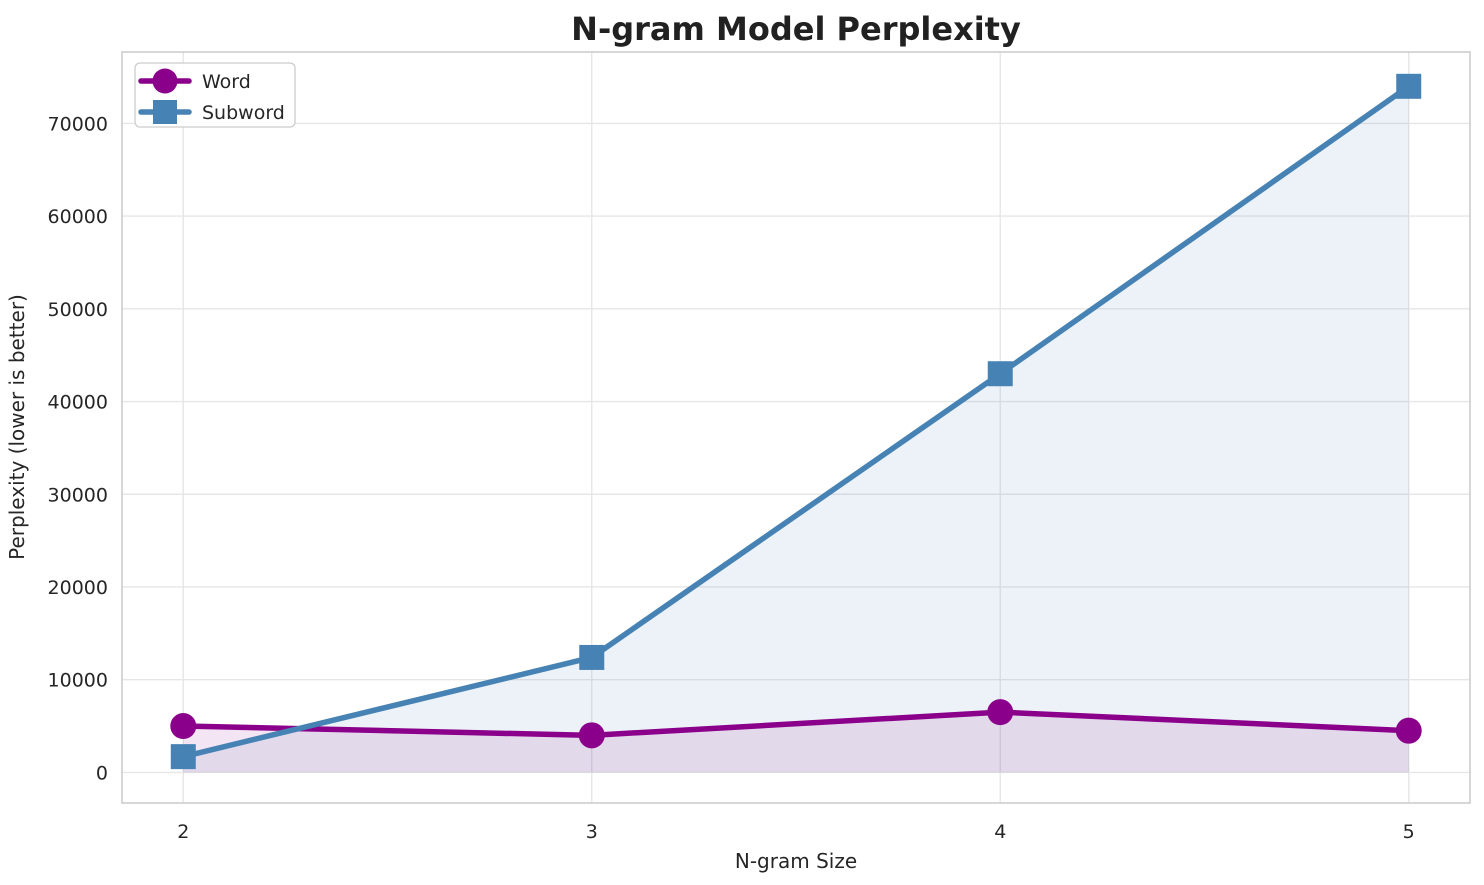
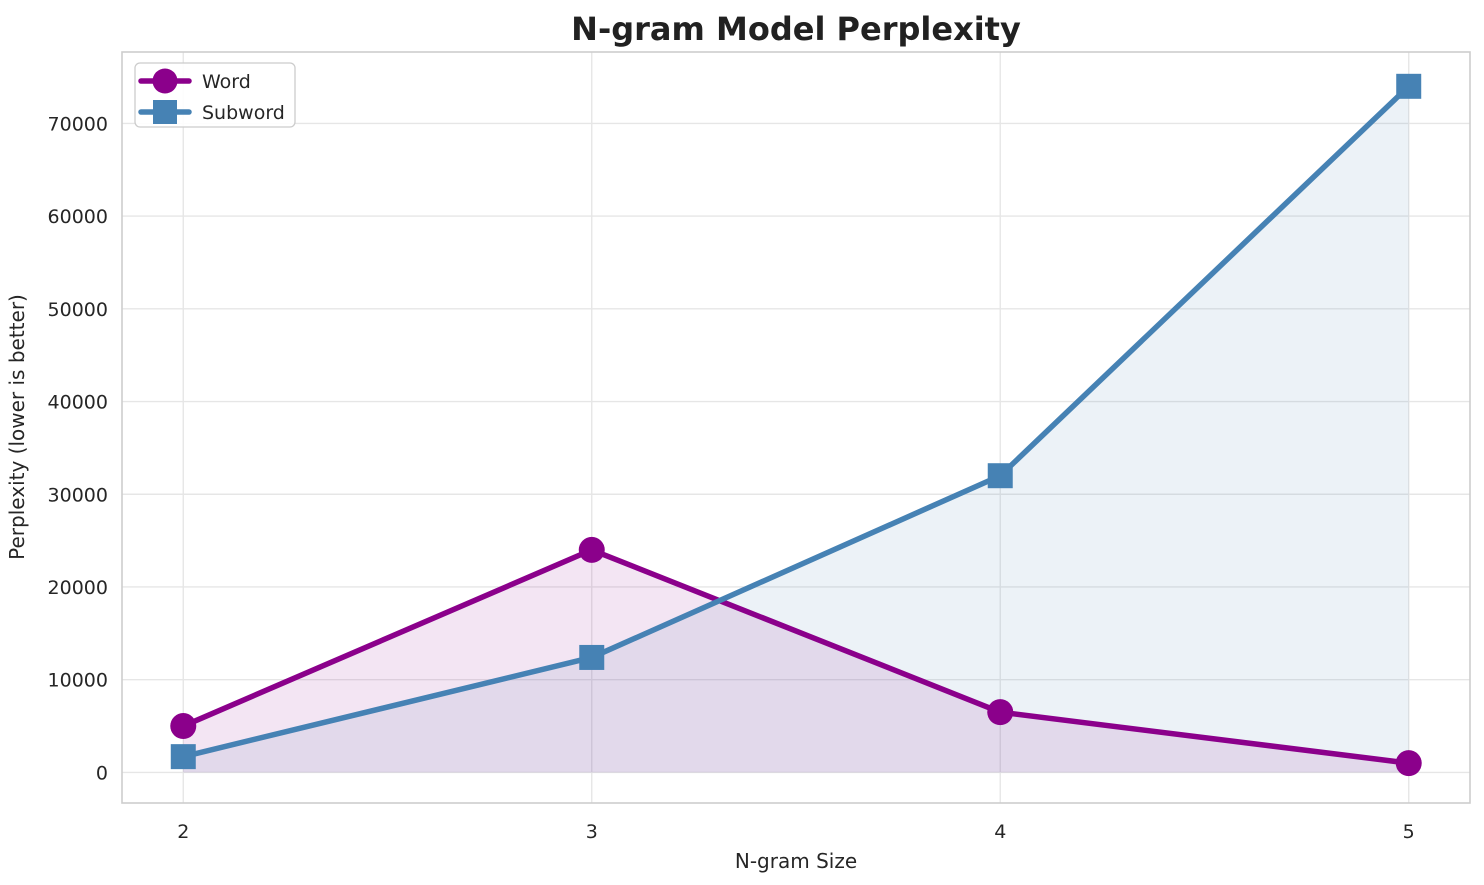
Word/3: 4000 -> 24000
Subword/4: 43000 -> 32000
Word/5: 4000 -> 1000
